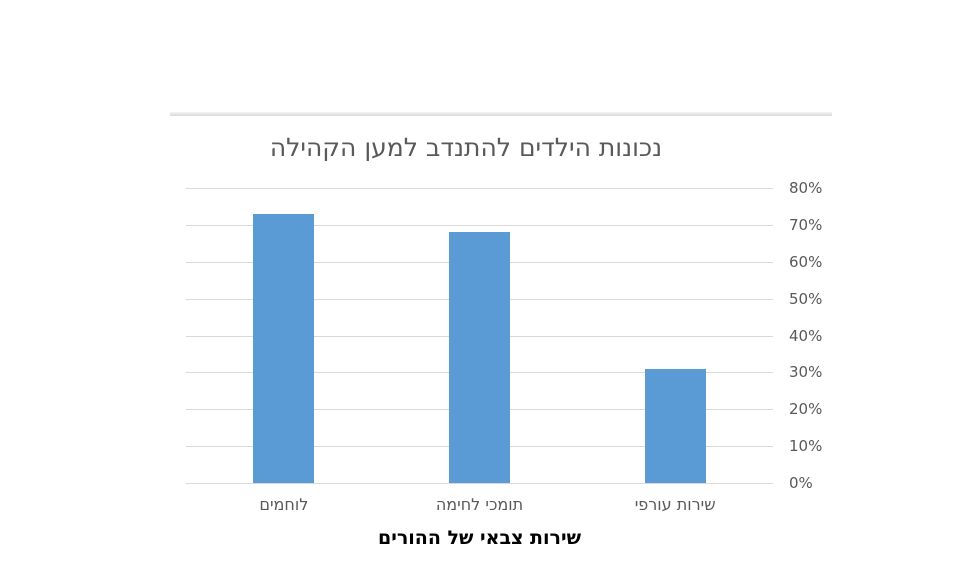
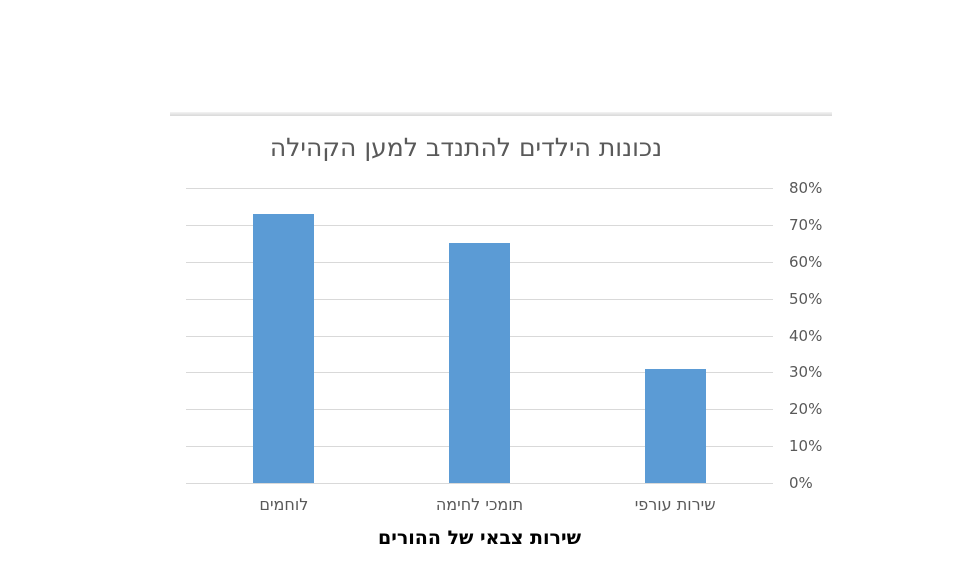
תומכי לחימה: 68% -> 65%
